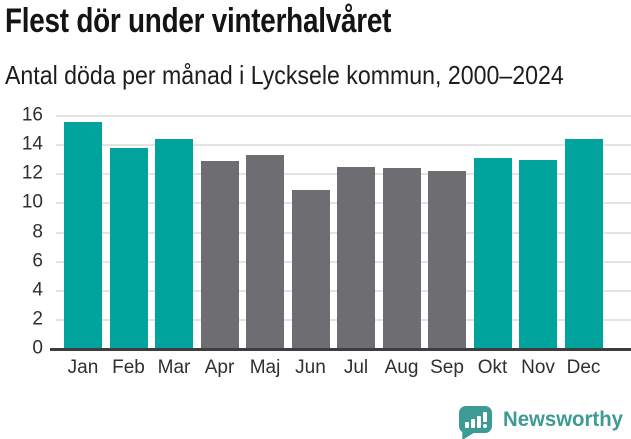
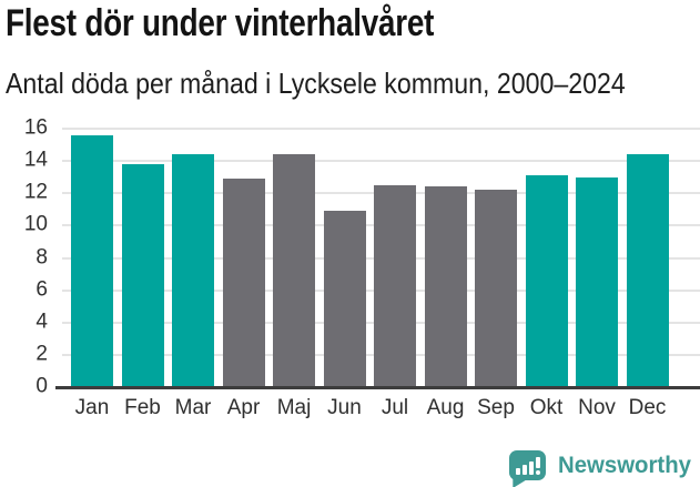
Maj: 13.3 -> 14.4
